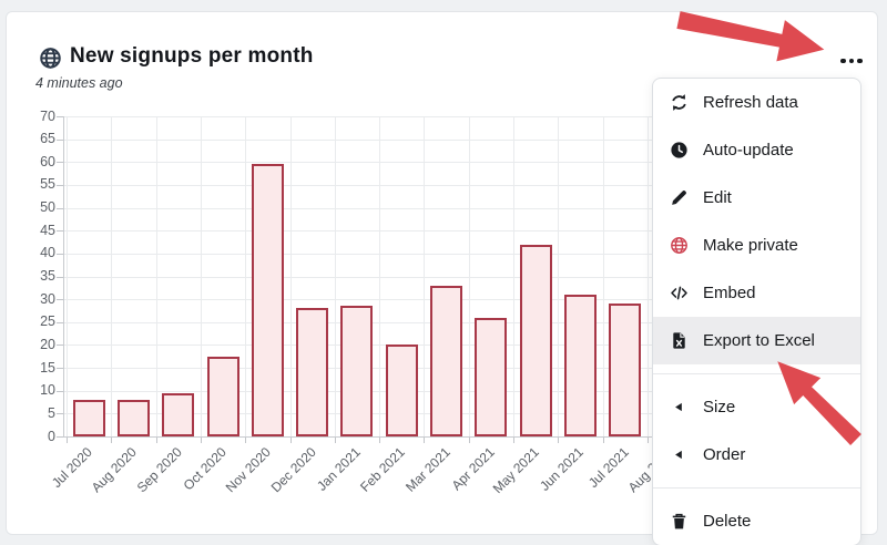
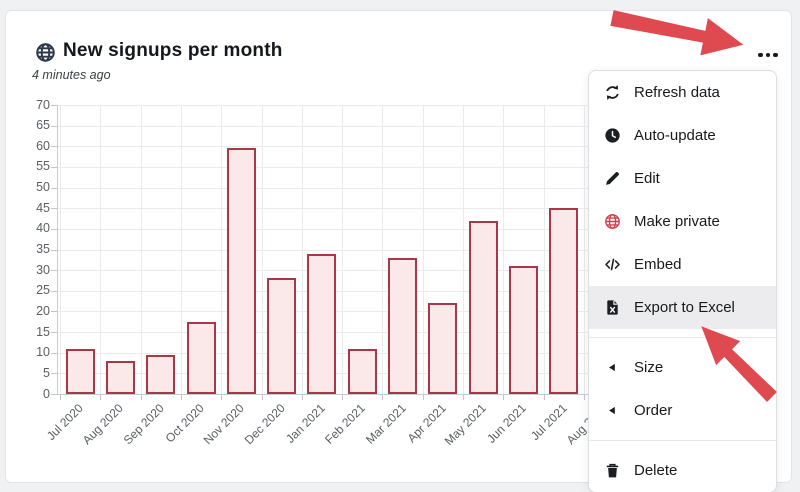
Jul 2020: 8 -> 11
Jan 2021: 28 -> 34
Feb 2021: 20 -> 11
Apr 2021: 26 -> 22
Jul 2021: 29 -> 45
